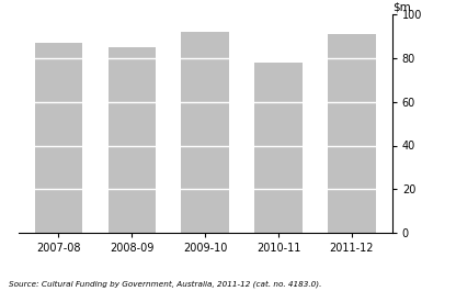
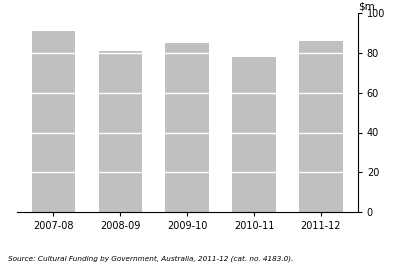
2007-08: 87 -> 91
2008-09: 85 -> 81
2009-10: 92 -> 85
2011-12: 91 -> 86
